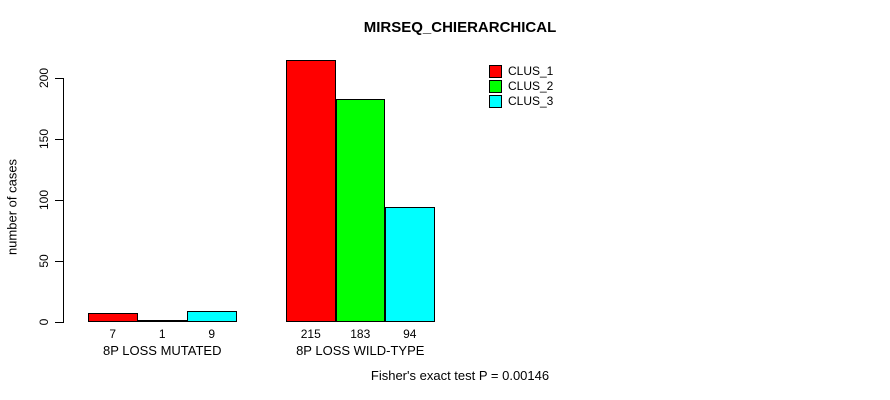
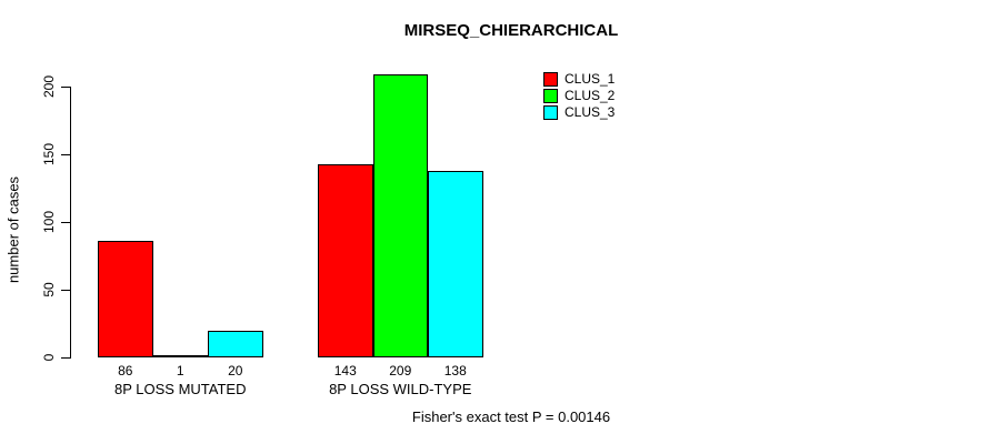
CLUS_1/8P LOSS MUTATED: 7 -> 86
CLUS_3/8P LOSS MUTATED: 9 -> 20
CLUS_1/8P LOSS WILD-TYPE: 215 -> 143
CLUS_2/8P LOSS WILD-TYPE: 183 -> 209
CLUS_3/8P LOSS WILD-TYPE: 94 -> 138
